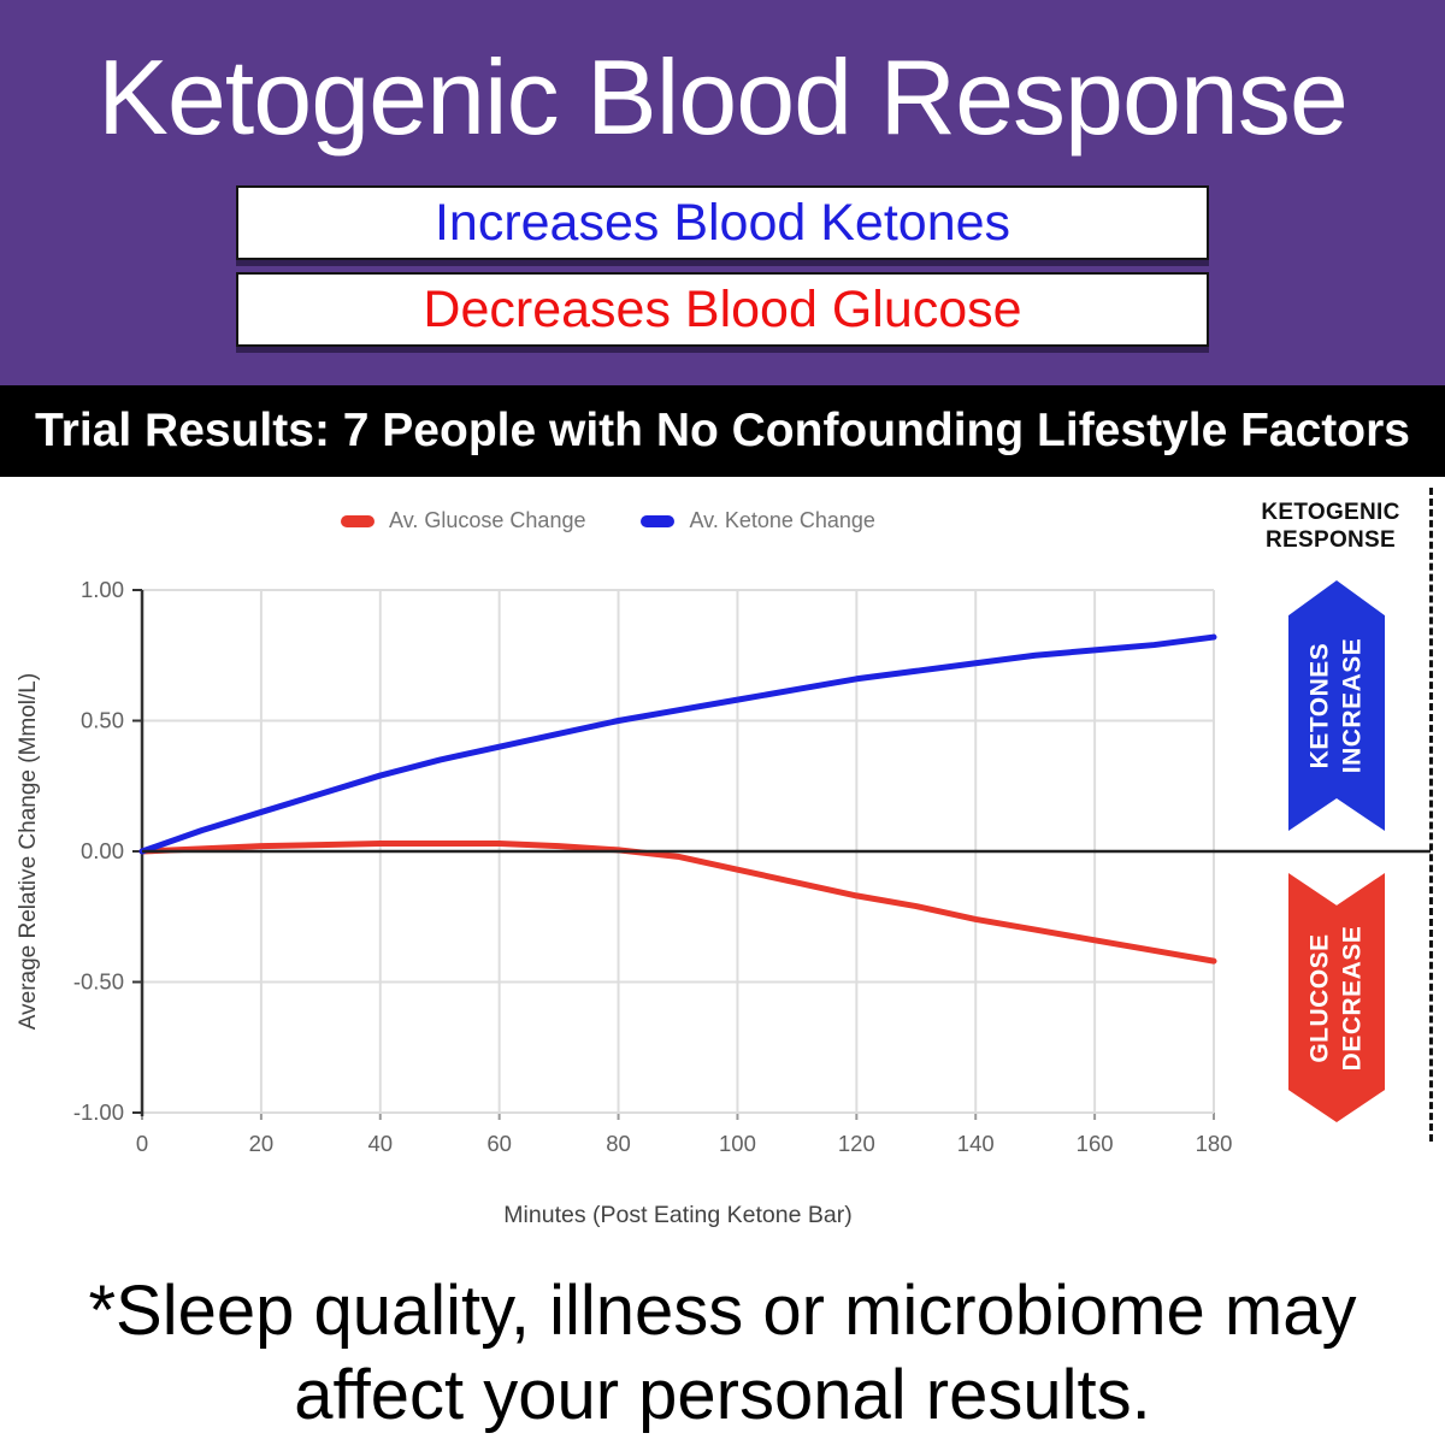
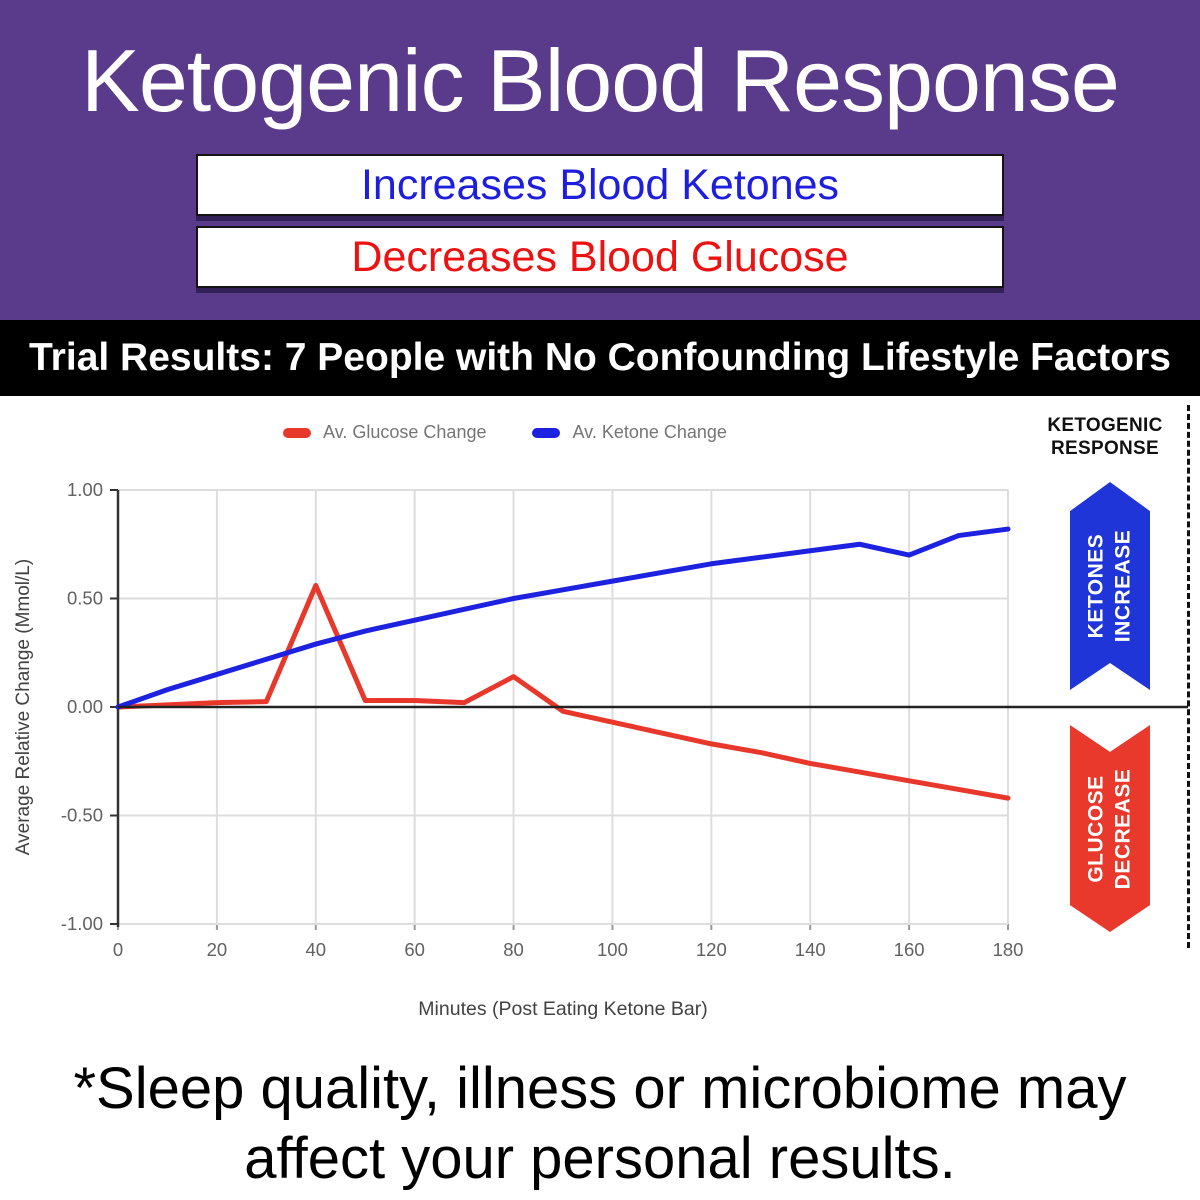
Av. Glucose Change/40: 0.03 -> 0.56
Av. Glucose Change/80: 0.01 -> 0.14
Av. Ketone Change/160: 0.77 -> 0.70
